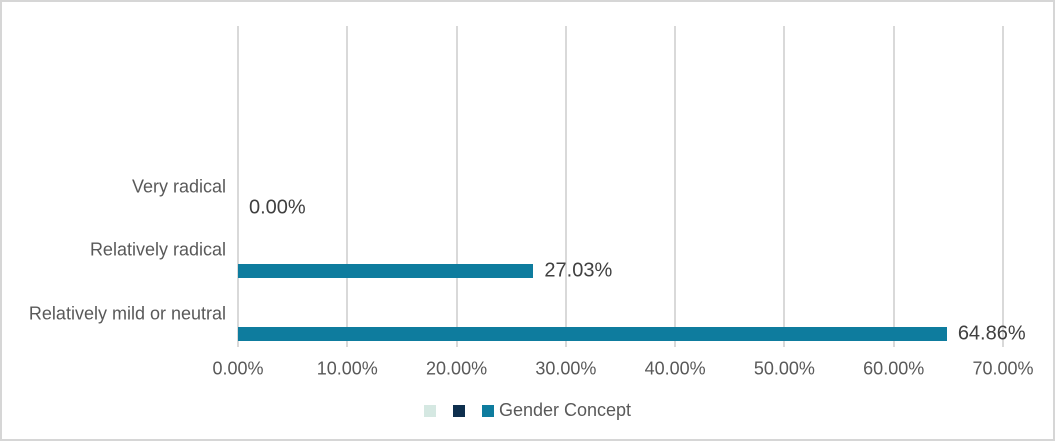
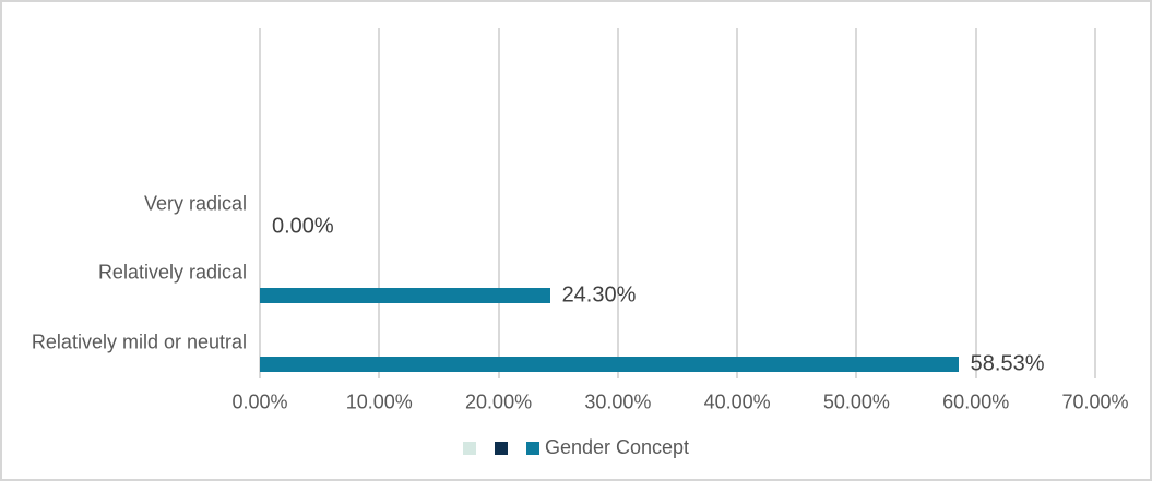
Relatively radical: 27.03% -> 24.30%
Relatively mild or neutral: 64.86% -> 58.53%
